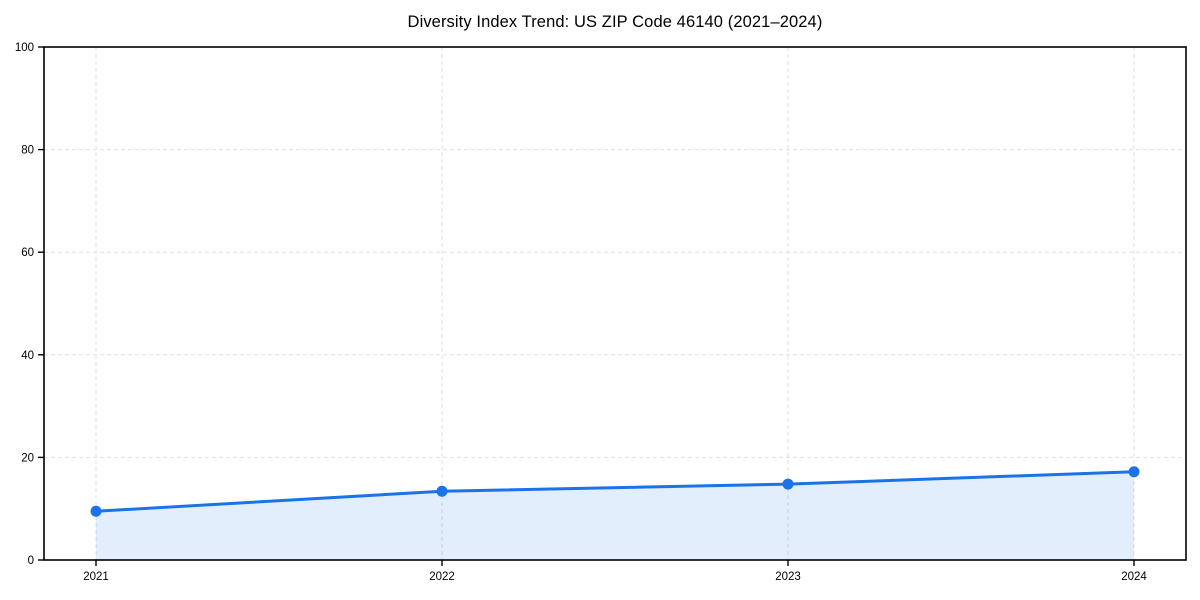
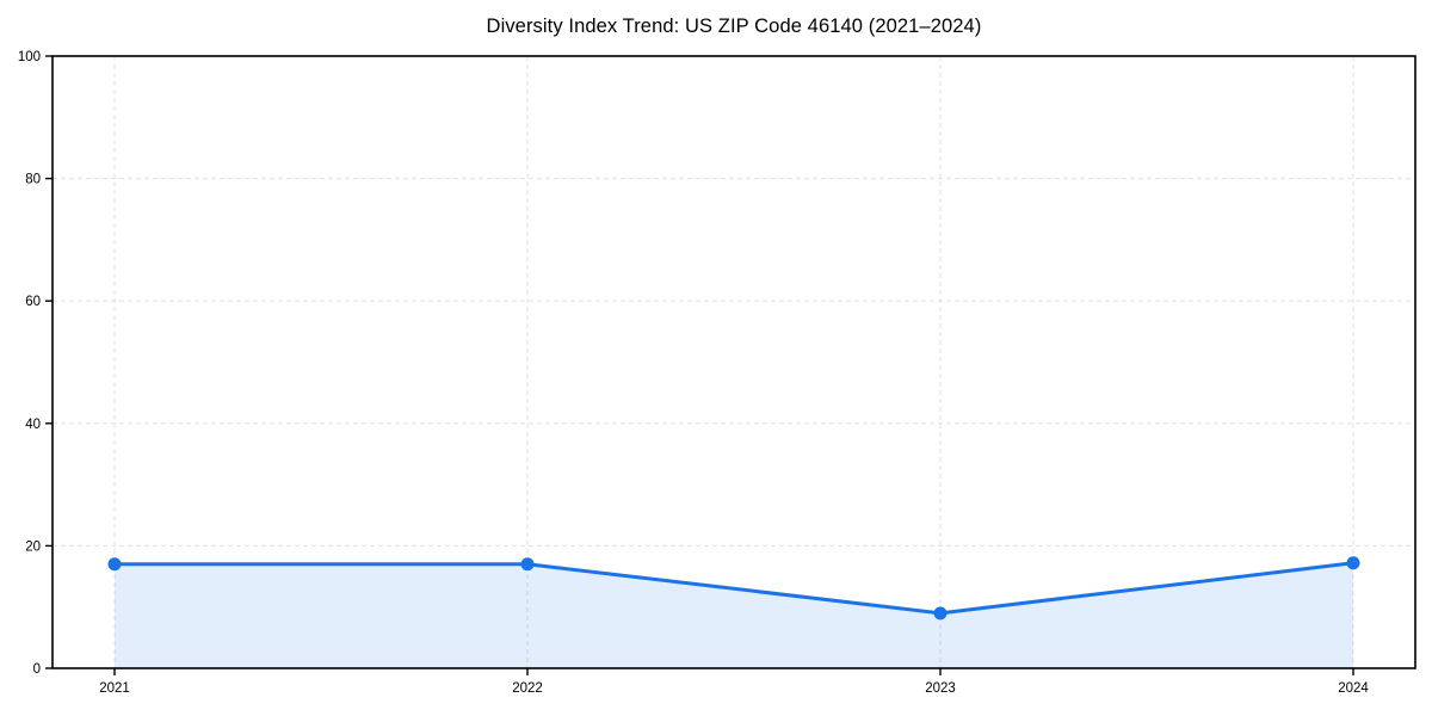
2021: 10 -> 17
2022: 13 -> 17
2023: 15 -> 9
